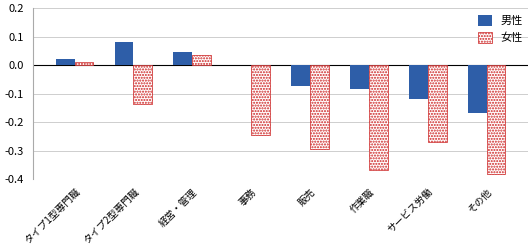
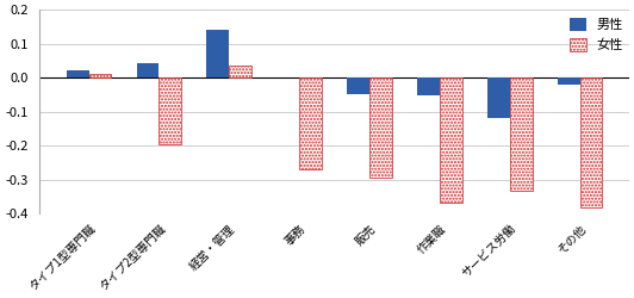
男性/タイプ2型専門職: 0.080 -> 0.042
女性/タイプ2型専門職: -0.135 -> -0.198
男性/経営・管理: 0.045 -> 0.142
女性/事務: -0.245 -> -0.270
男性/販売: -0.075 -> -0.048
男性/作業職: -0.085 -> -0.052
女性/サービス労働: -0.270 -> -0.333
男性/その他: -0.170 -> -0.020
